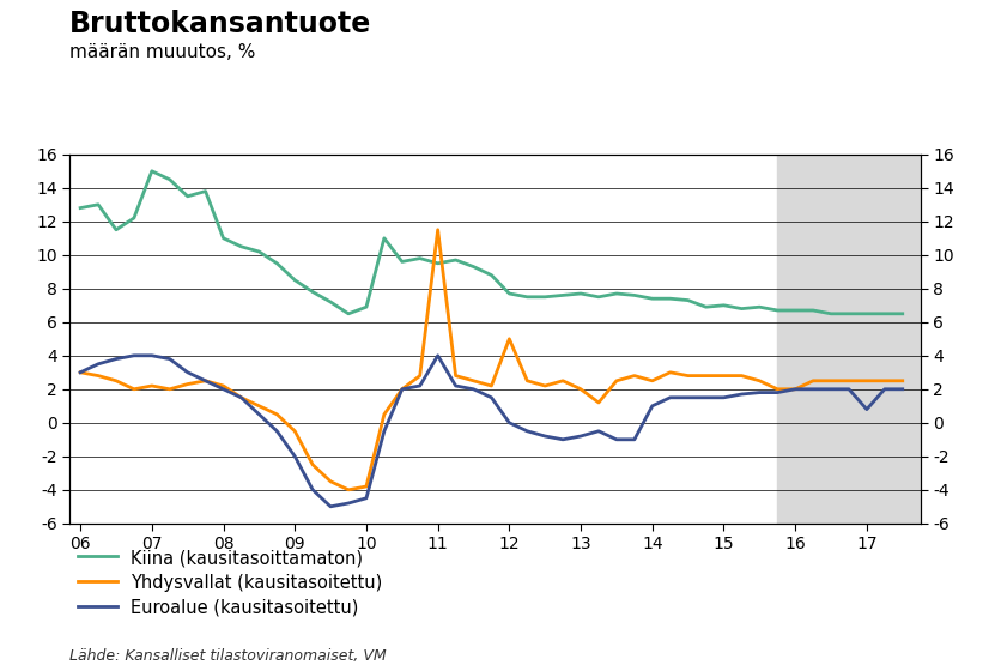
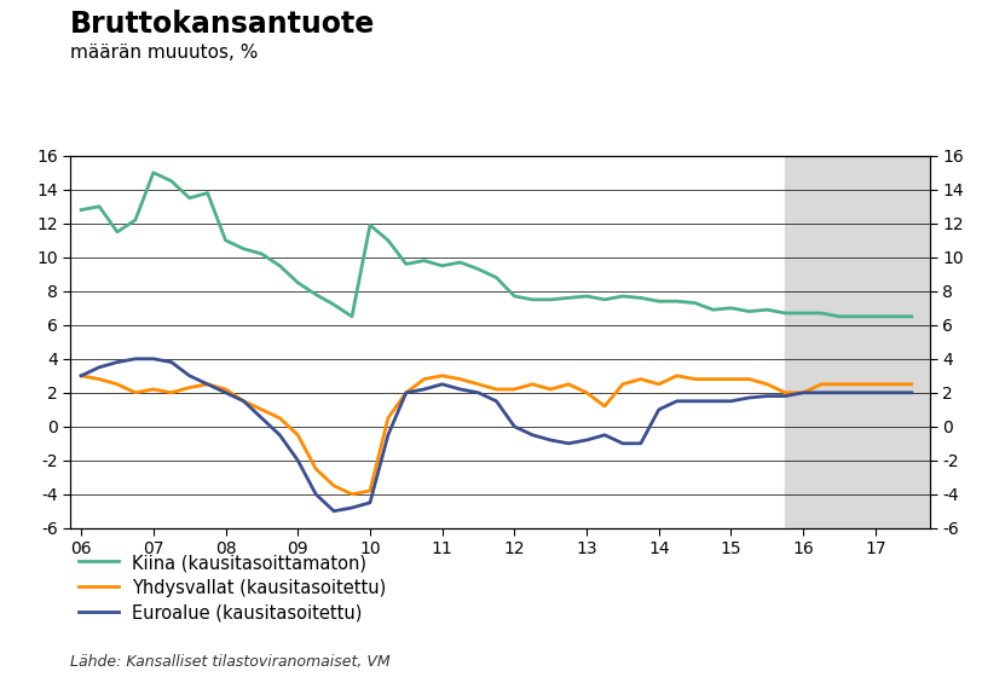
Kiina (kausitasoittamaton)/10: 6.9 -> 11.9
Yhdysvallat (kausitasoitettu)/11: 11.5 -> 3.0
Euroalue (kausitasoitettu)/11: 4.0 -> 2.5
Yhdysvallat (kausitasoitettu)/12: 5.0 -> 2.2
Euroalue (kausitasoitettu)/17: 0.8 -> 2.0
